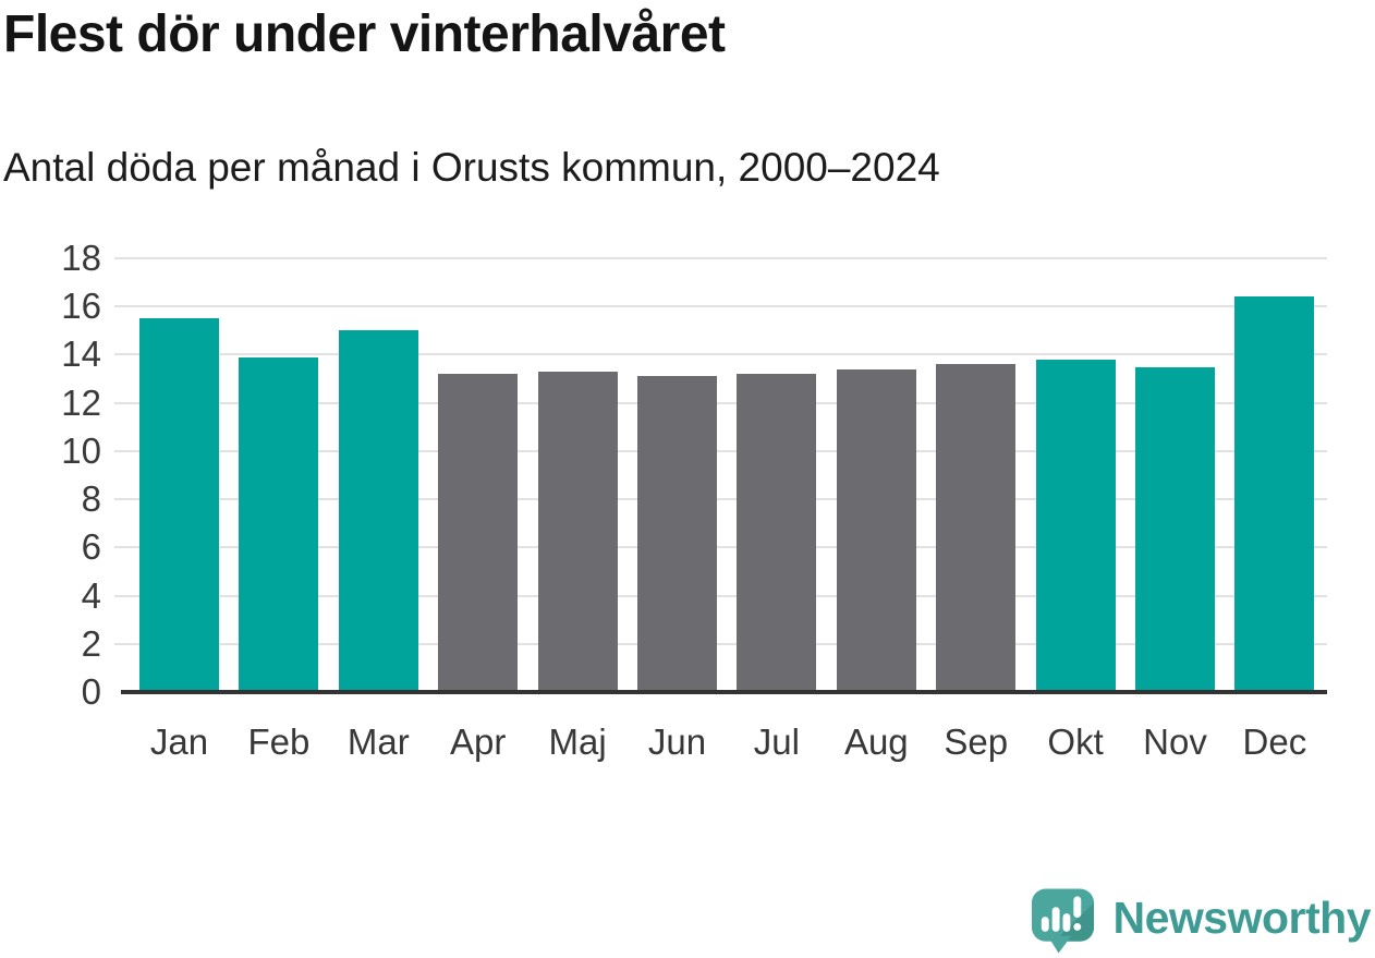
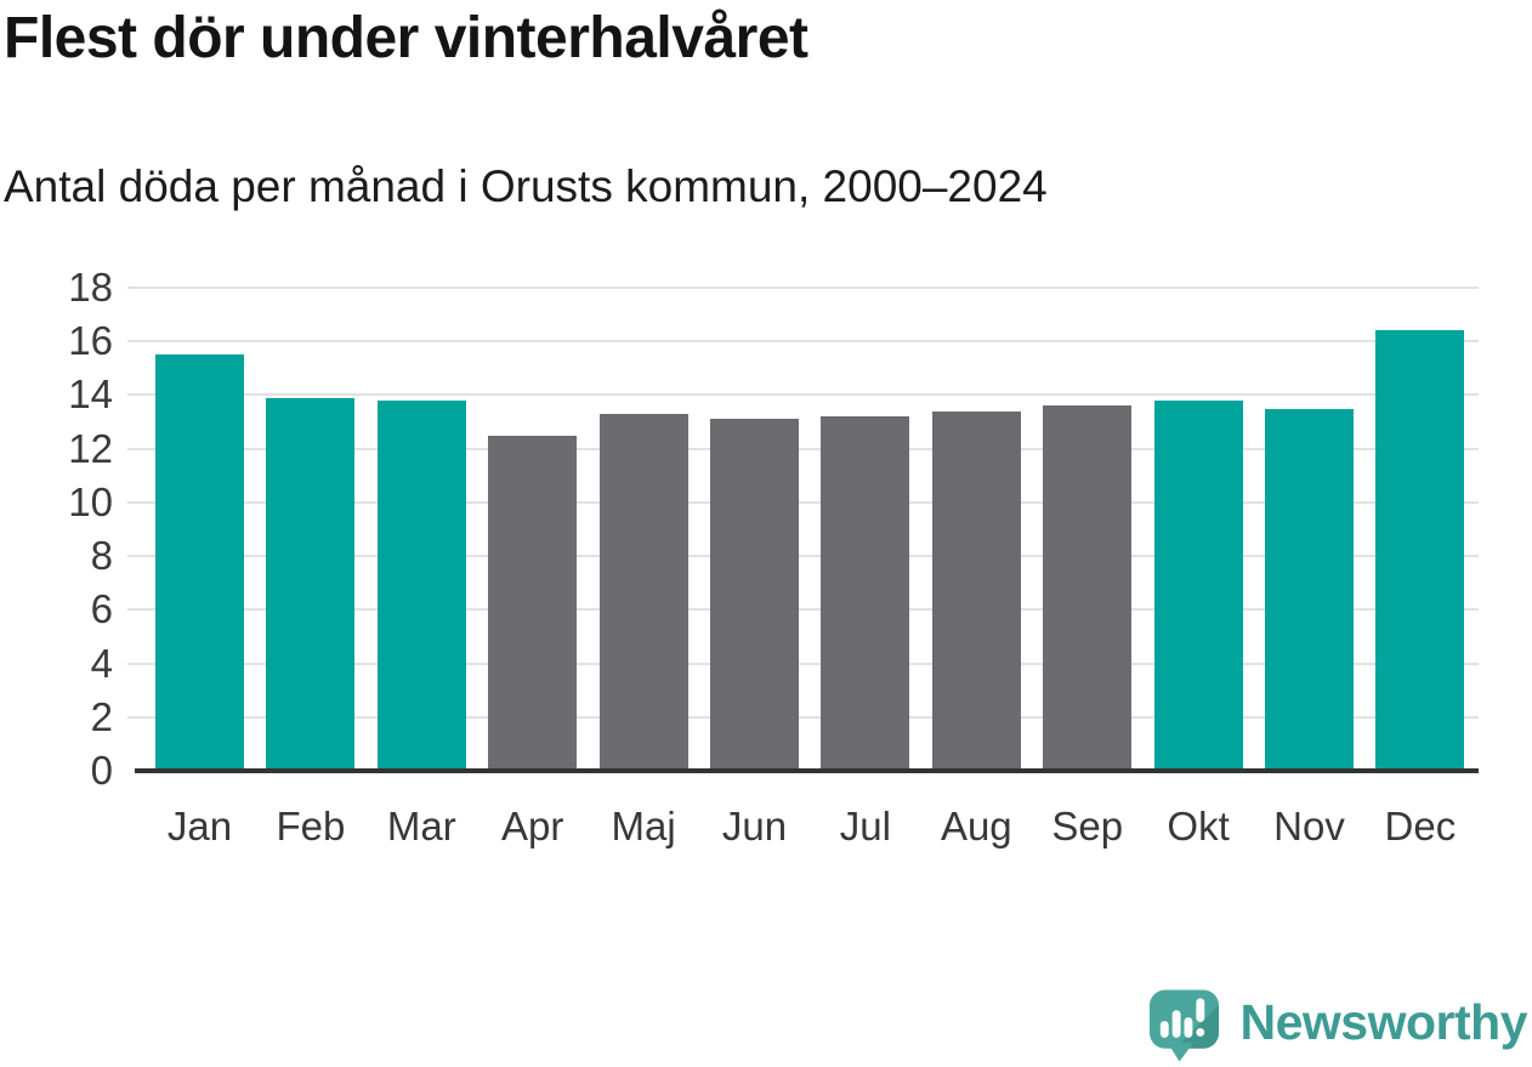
Mar: 15.0 -> 13.8
Apr: 13.2 -> 12.5
